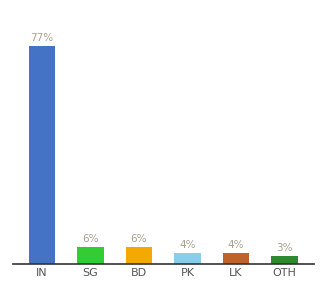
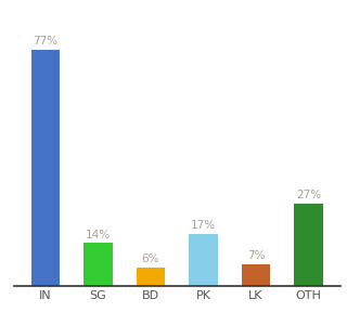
SG: 6% -> 14%
PK: 4% -> 17%
LK: 4% -> 7%
OTH: 3% -> 27%
